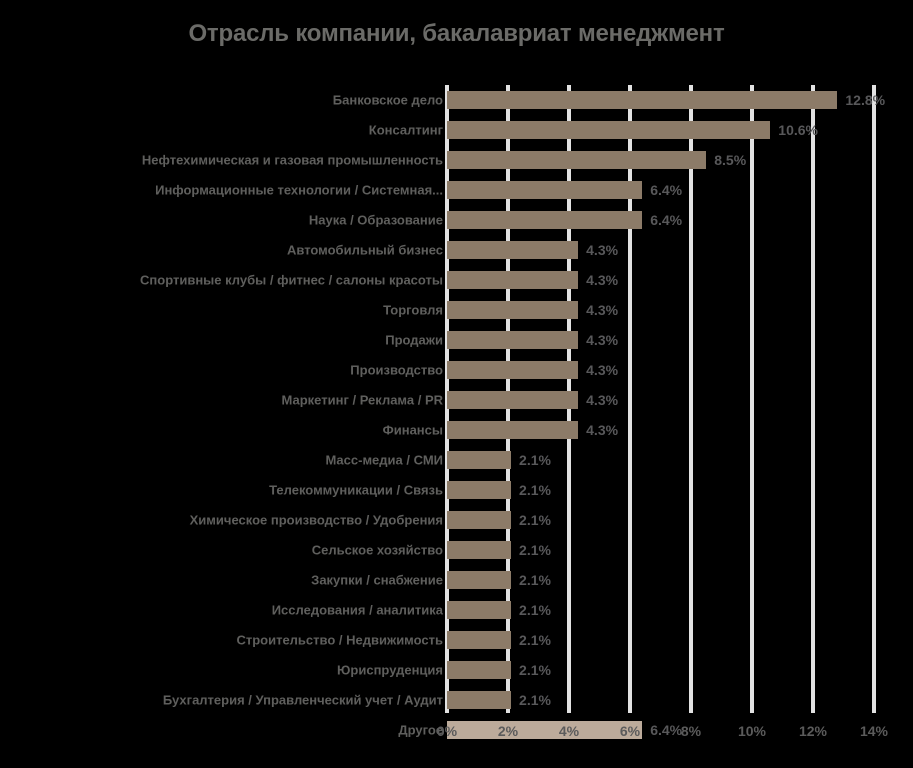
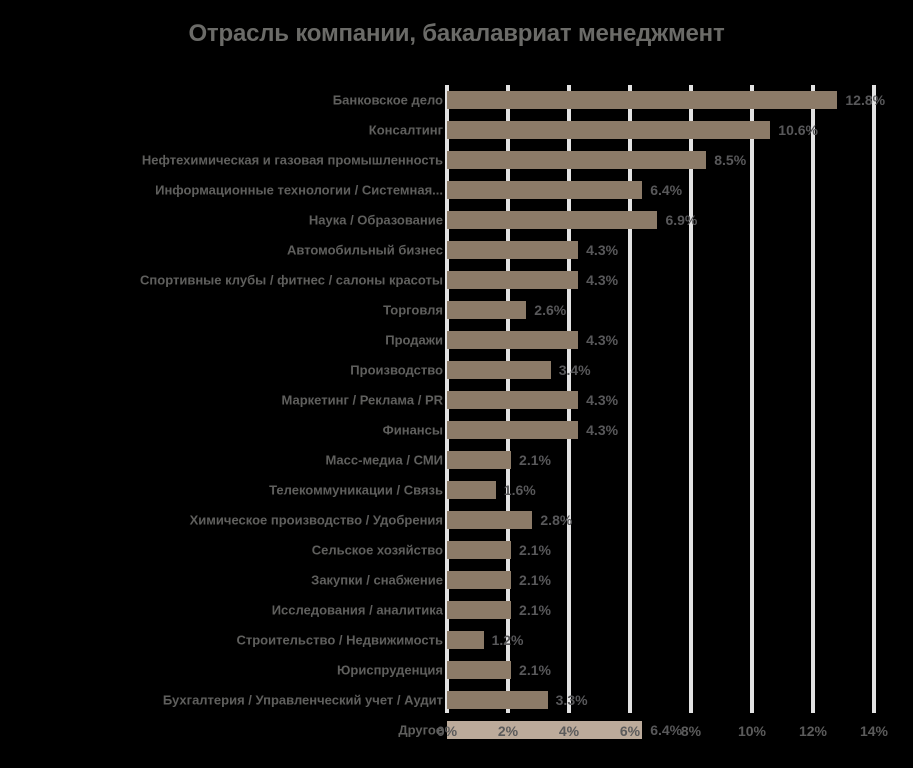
Наука / Образование: 6.4% -> 6.9%
Торговля: 4.3% -> 2.6%
Производство: 4.3% -> 3.4%
Телекоммуникации / Связь: 2.1% -> 1.6%
Химическое производство / Удобрения: 2.1% -> 2.8%
Строительство / Недвижимость: 2.1% -> 1.2%
Бухгалтерия / Управленческий учет / Аудит: 2.1% -> 3.3%
